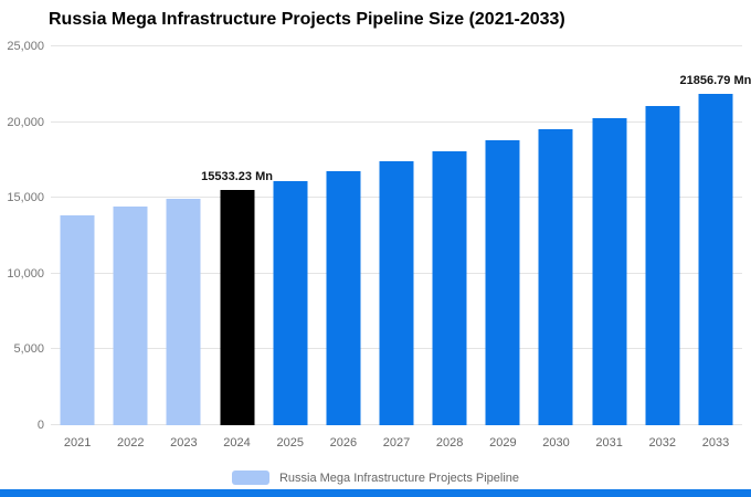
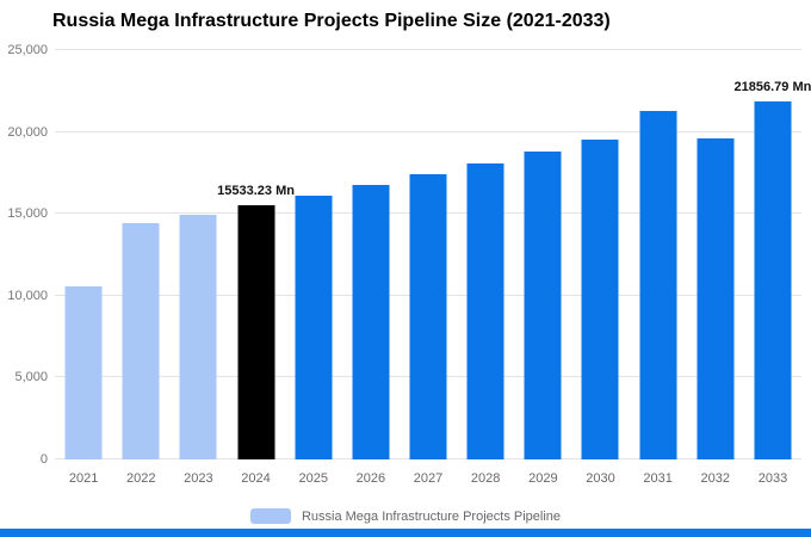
2021: 13900 -> 10600
2031: 20300 -> 21300
2032: 21000 -> 19600
